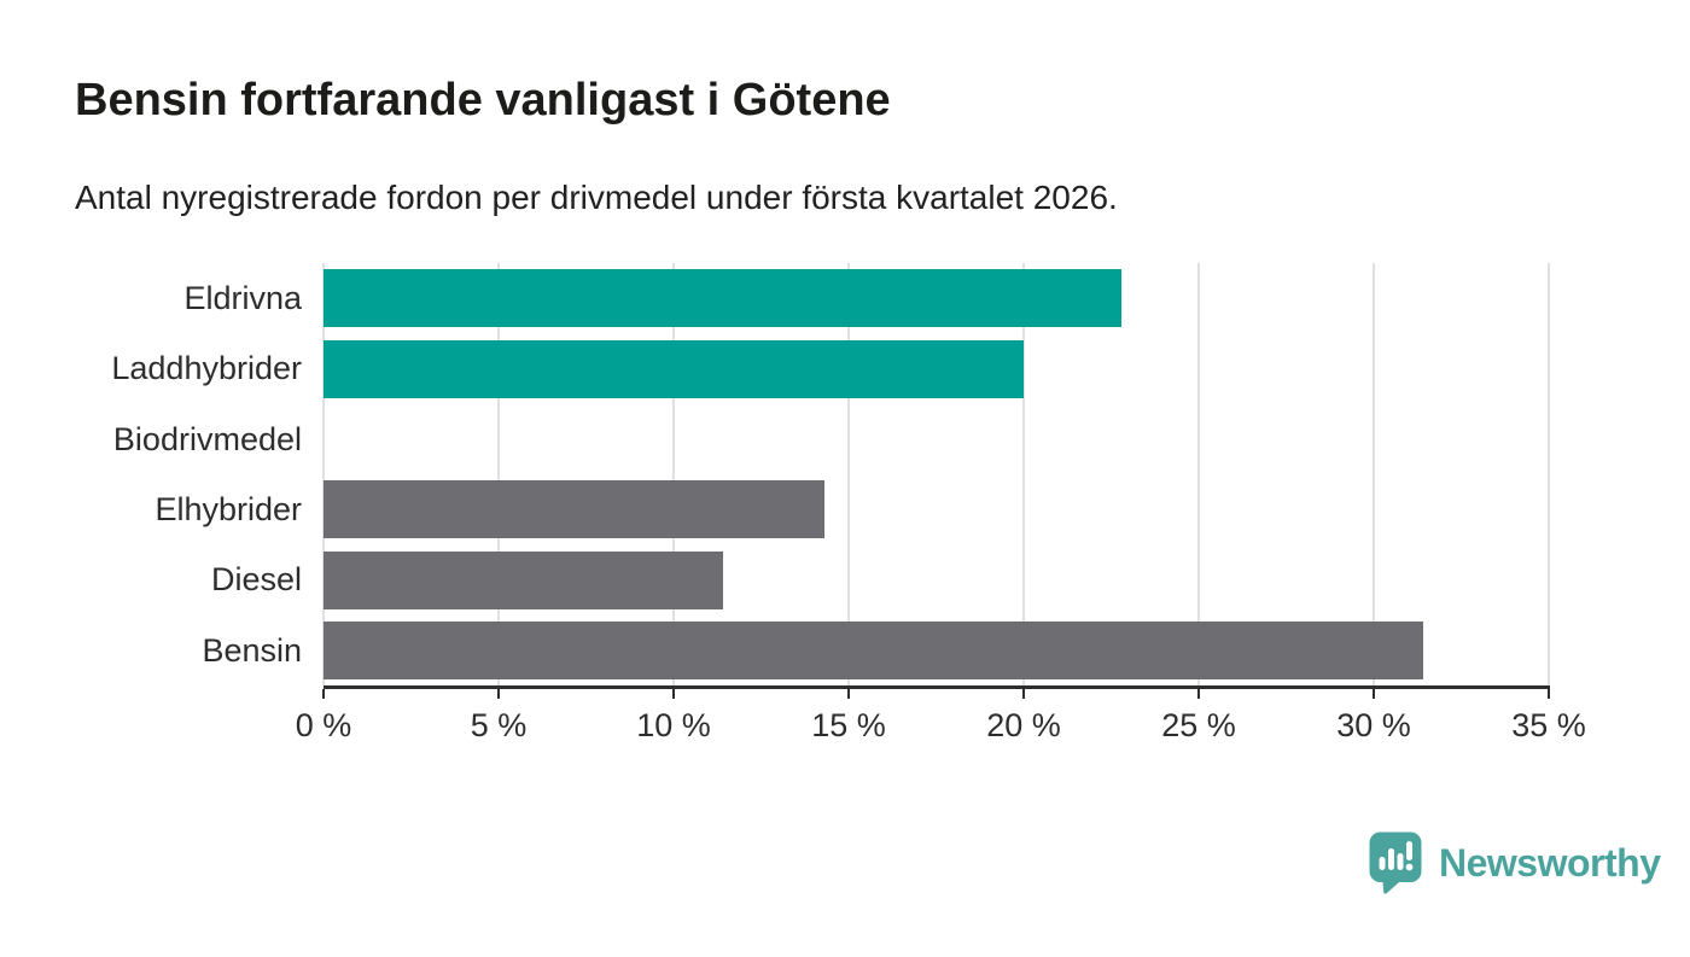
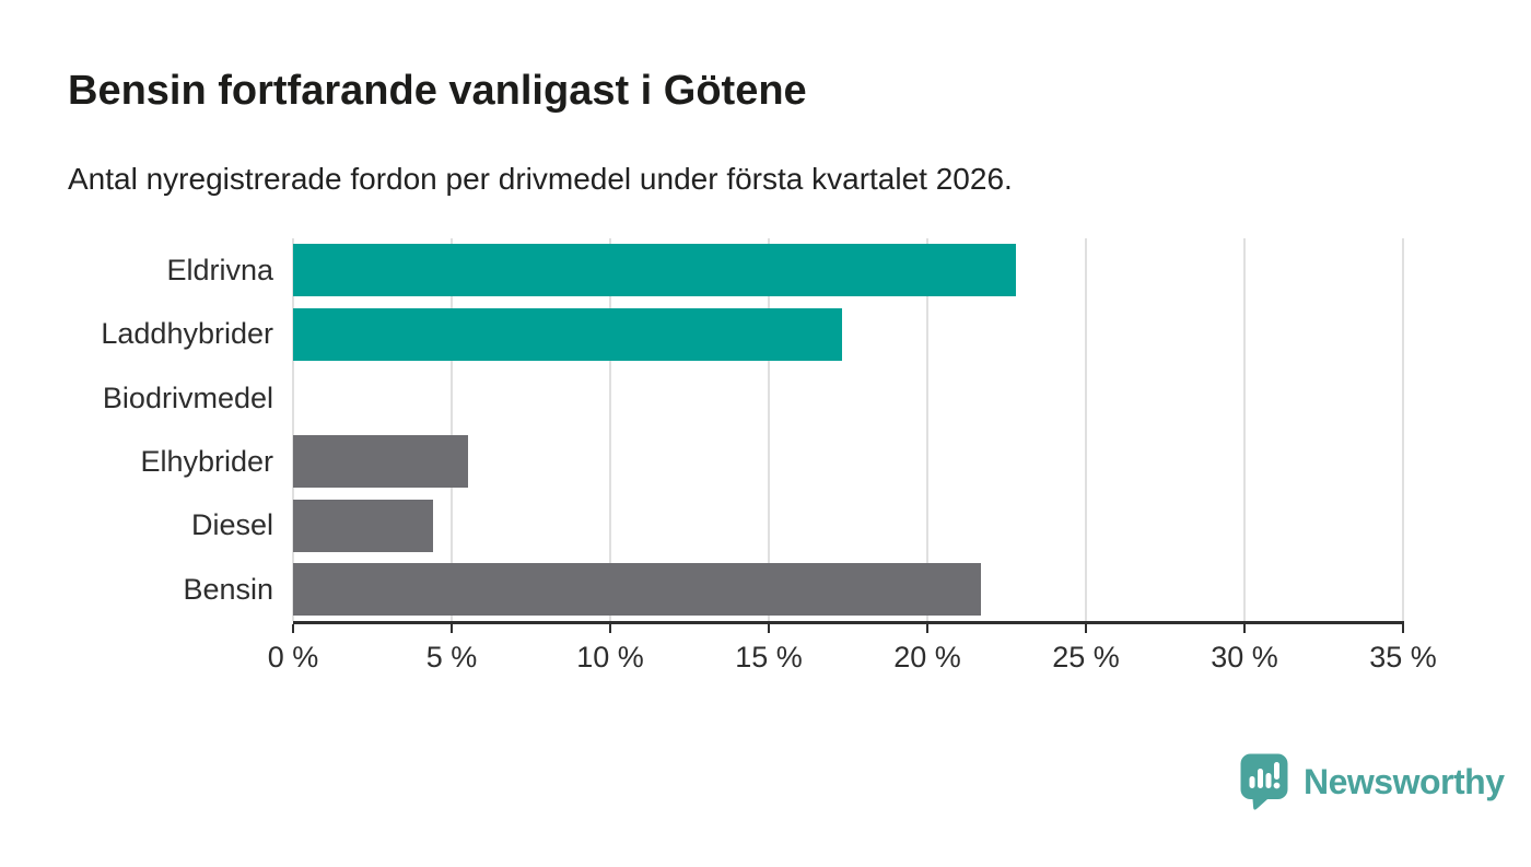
Laddhybrider: 20.0% -> 17.3%
Elhybrider: 14.3% -> 5.5%
Diesel: 11.4% -> 4.4%
Bensin: 31.4% -> 21.7%
